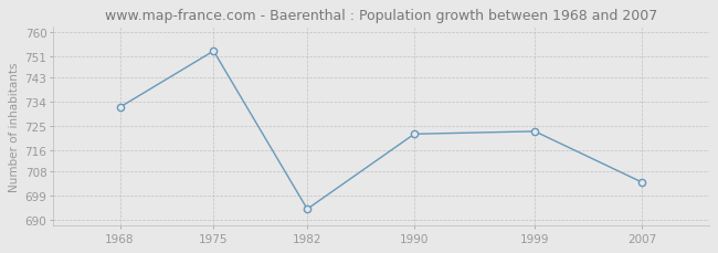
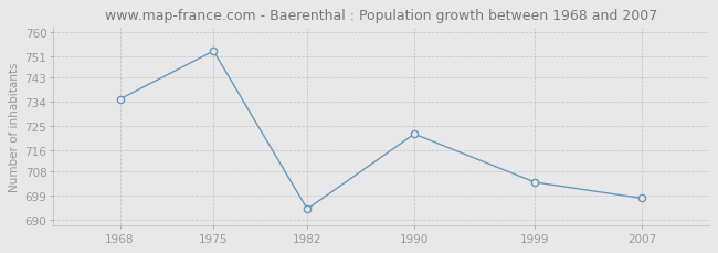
1968: 732 -> 735
1999: 723 -> 704
2007: 704 -> 698
